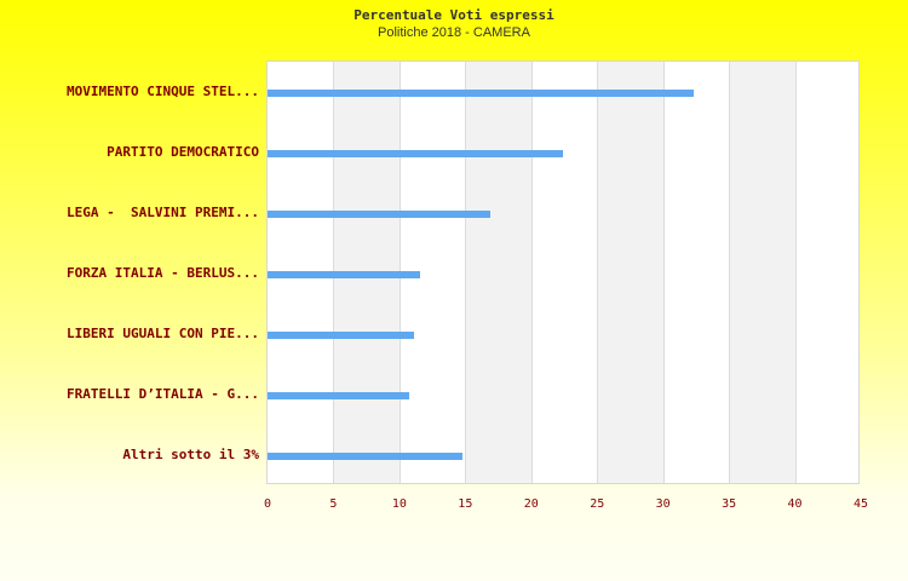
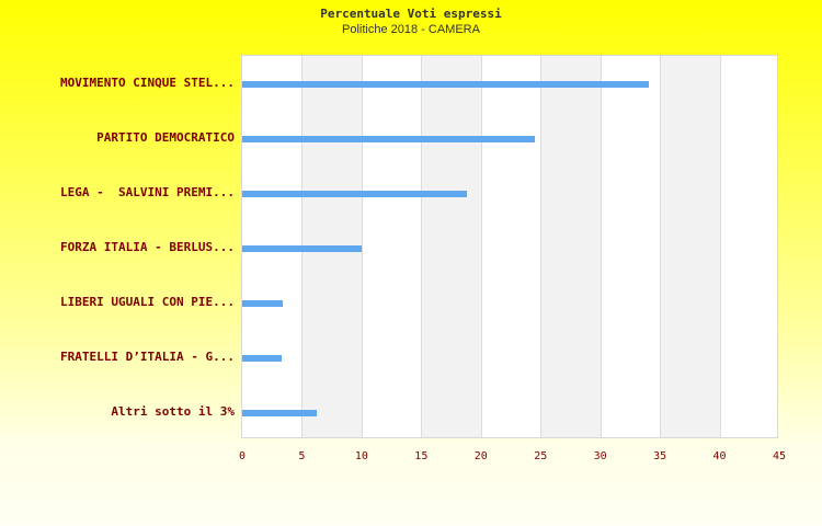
MOVIMENTO CINQUE STEL...: 32.3 -> 34.1
PARTITO DEMOCRATICO: 22.4 -> 24.5
LEGA - SALVINI PREMI...: 16.9 -> 18.8
FORZA ITALIA - BERLUS...: 11.6 -> 10.0
LIBERI UGUALI CON PIE...: 11.1 -> 3.4
FRATELLI D’ITALIA - G...: 10.7 -> 3.3
Altri sotto il 3%: 14.8 -> 6.2
